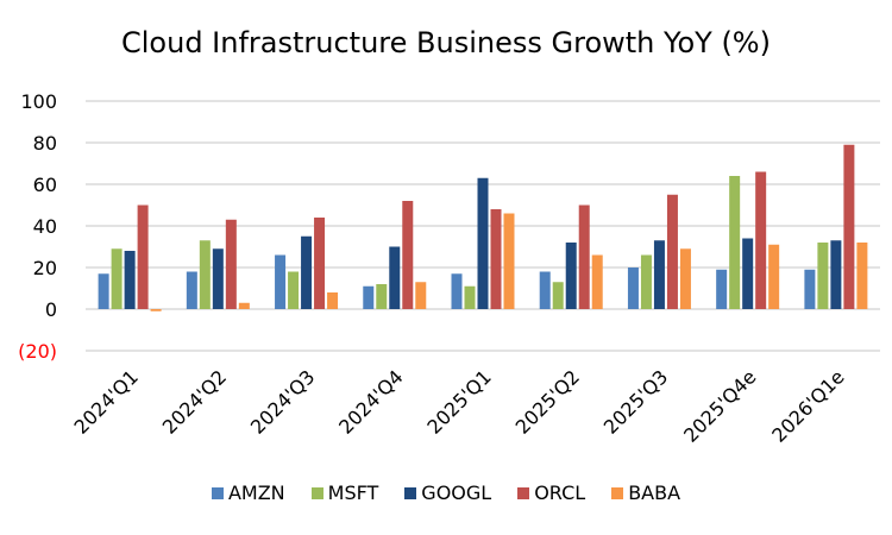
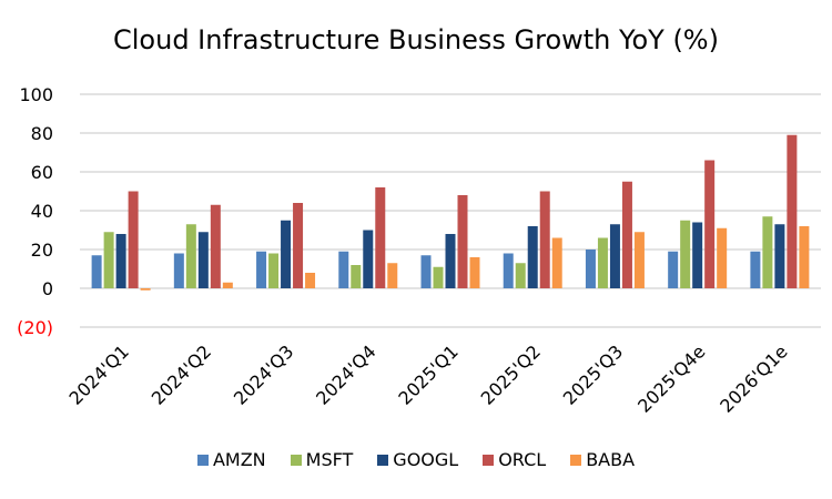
AMZN/2024'Q3: 26 -> 19
AMZN/2024'Q4: 11 -> 19
GOOGL/2025'Q1: 63 -> 28
BABA/2025'Q1: 46 -> 16
MSFT/2025'Q4e: 64 -> 35
MSFT/2026'Q1e: 32 -> 37
